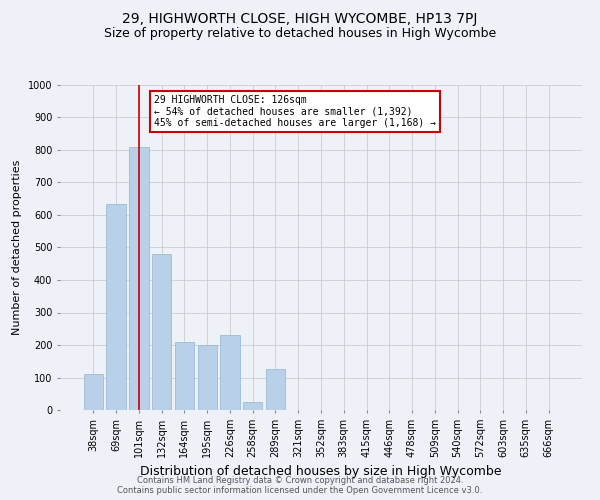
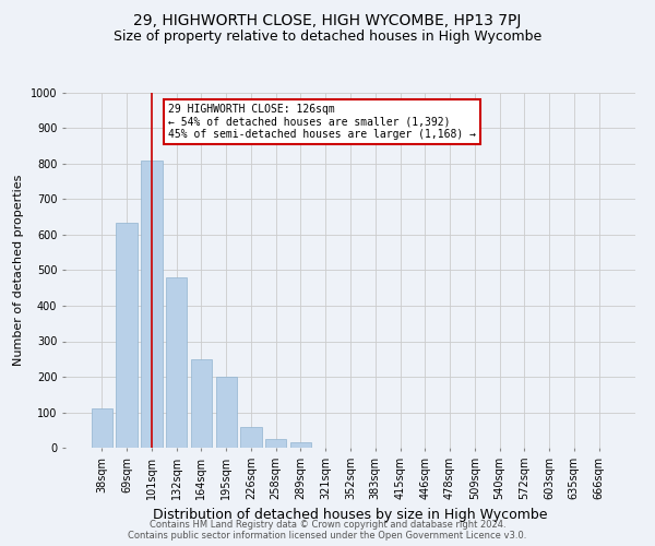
164sqm: 210 -> 250
226sqm: 230 -> 60
289sqm: 125 -> 15
